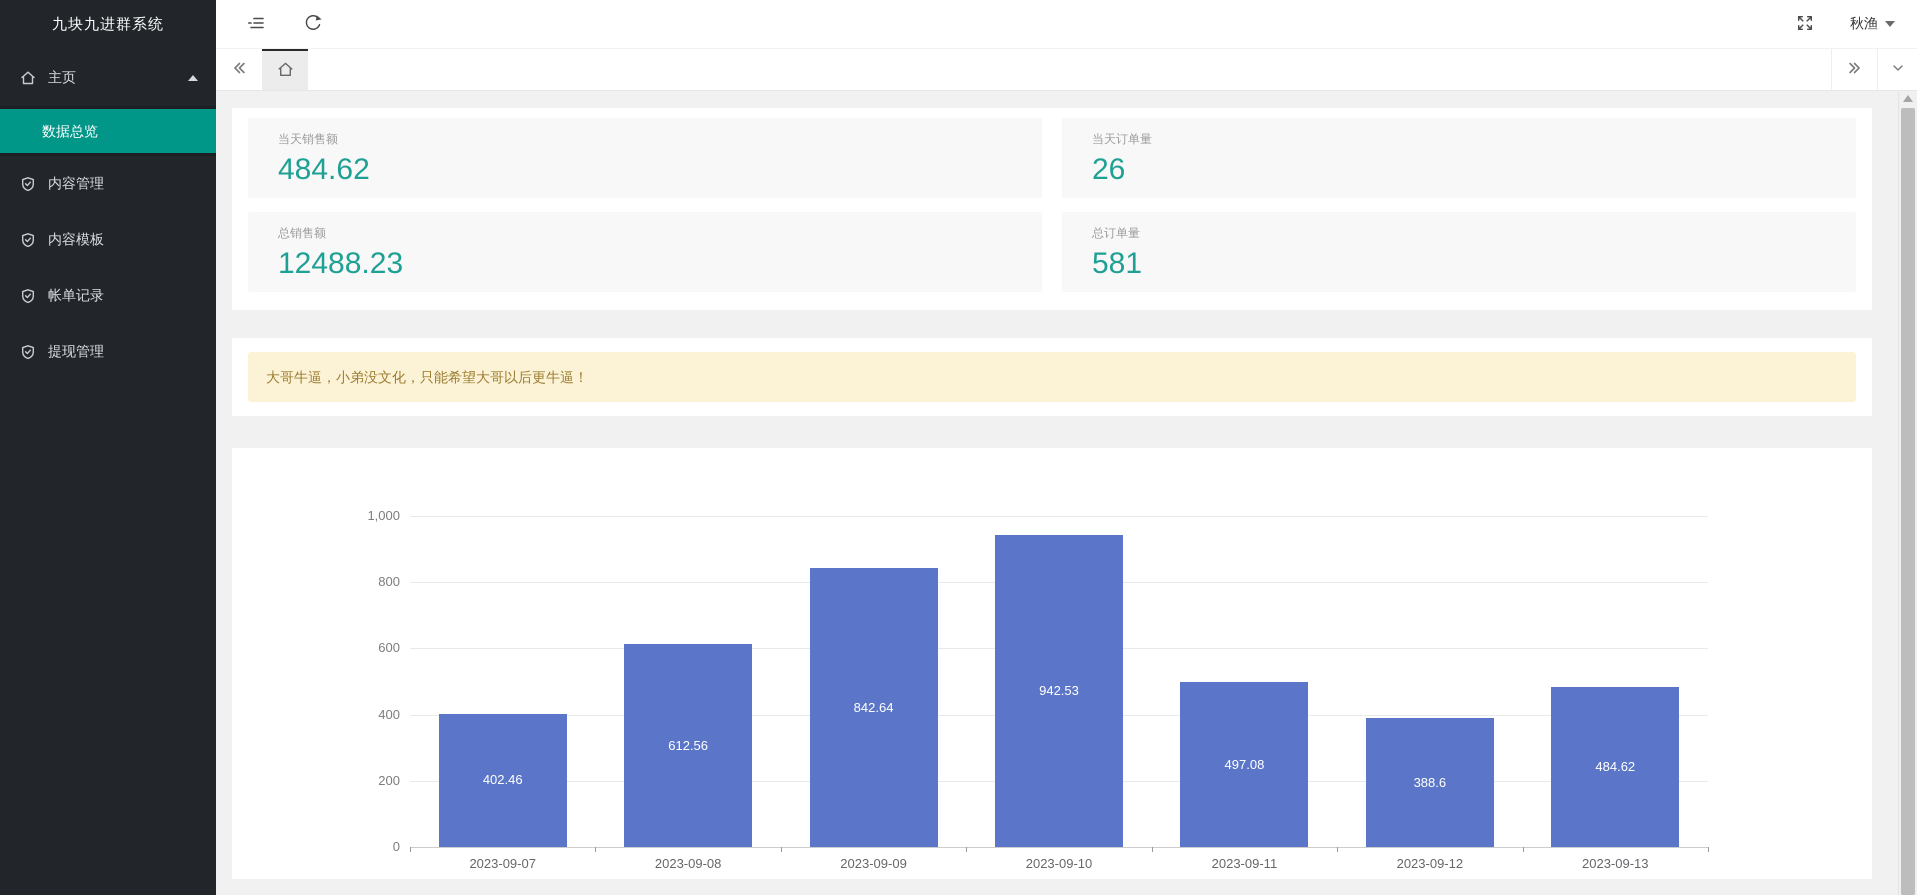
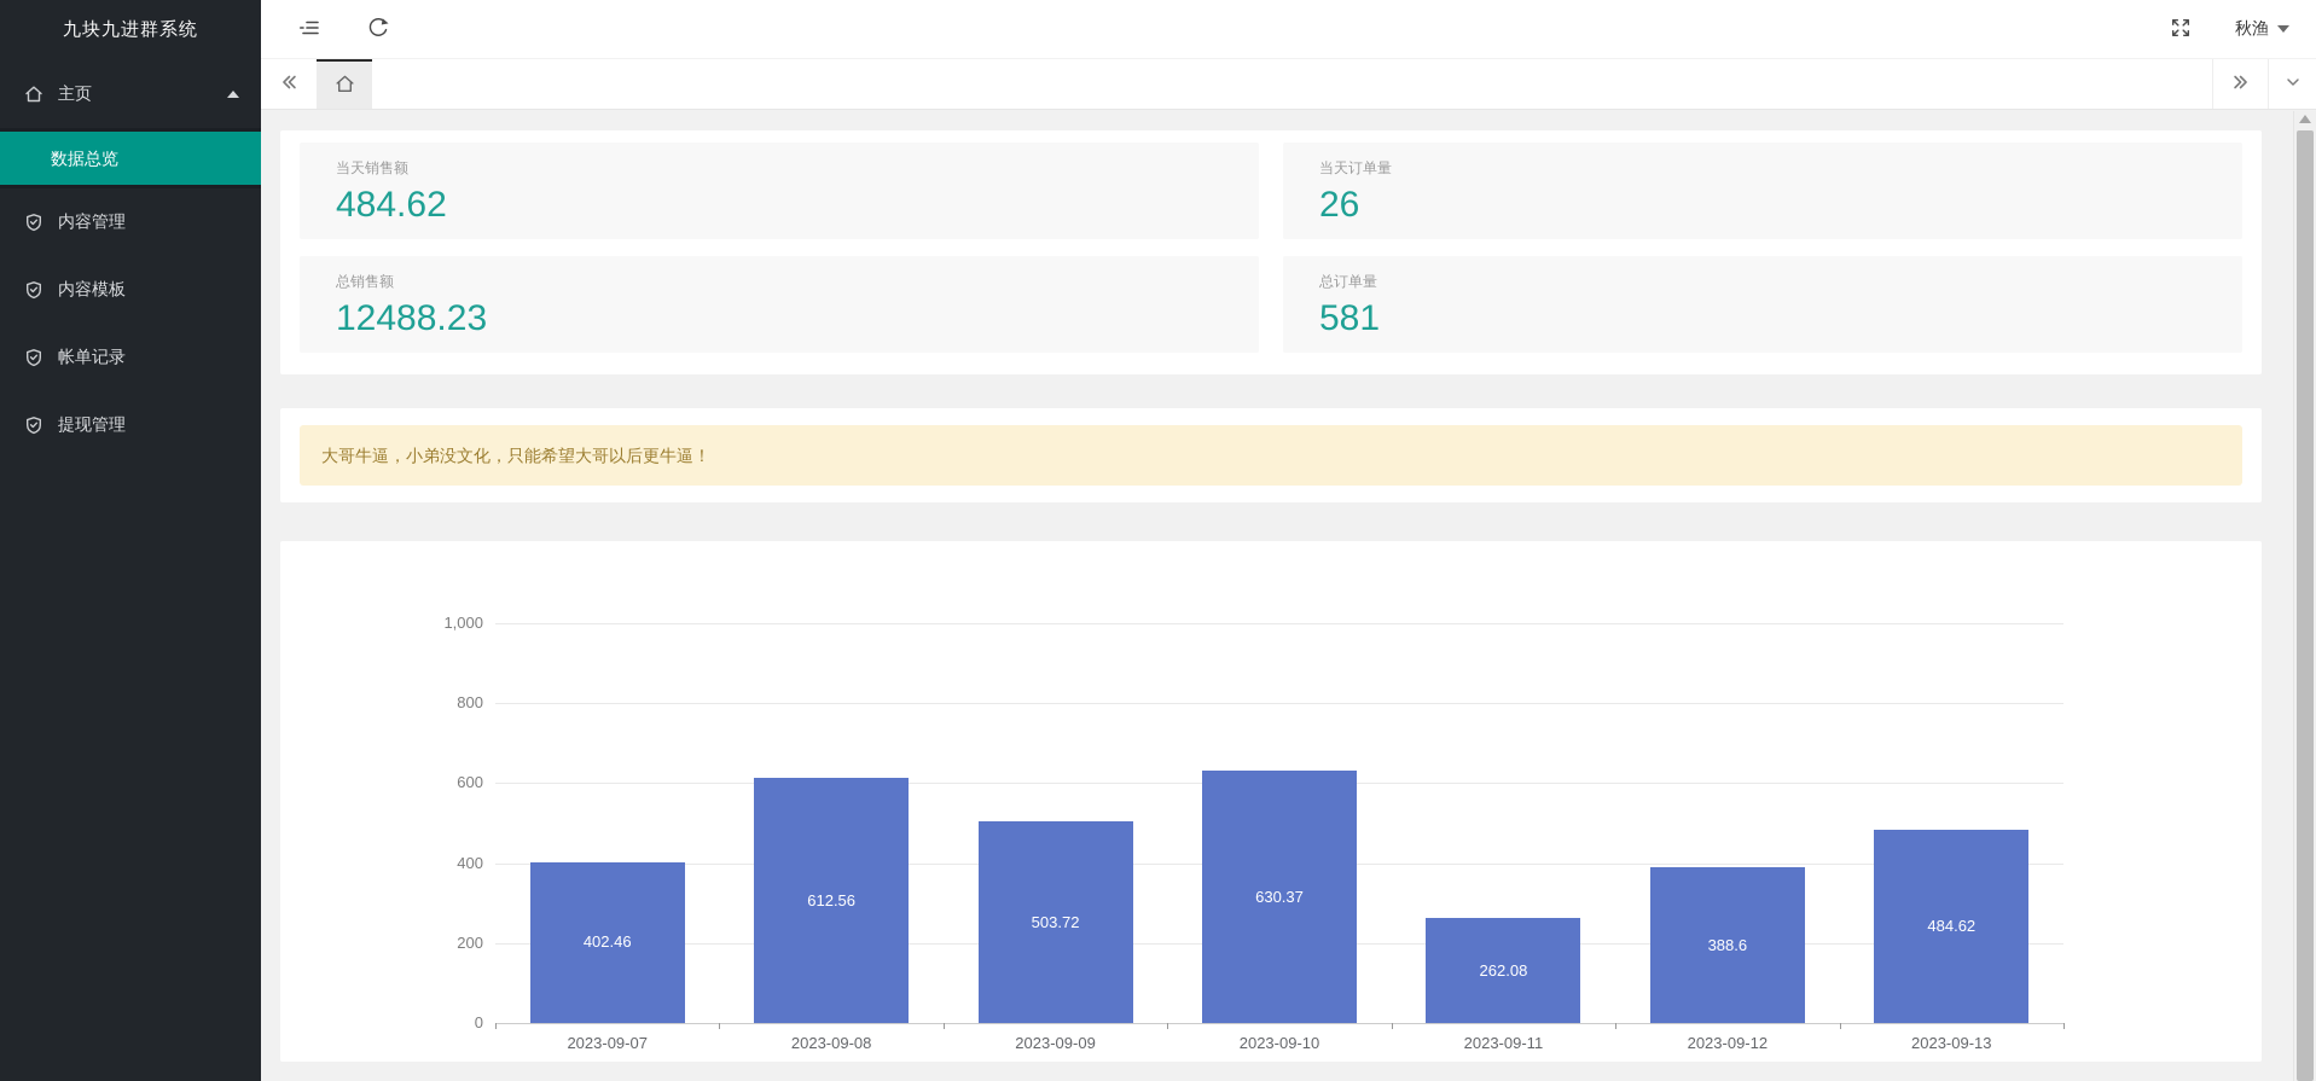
2023-09-09: 842.64 -> 503.72
2023-09-10: 942.53 -> 630.37
2023-09-11: 497.08 -> 262.08
